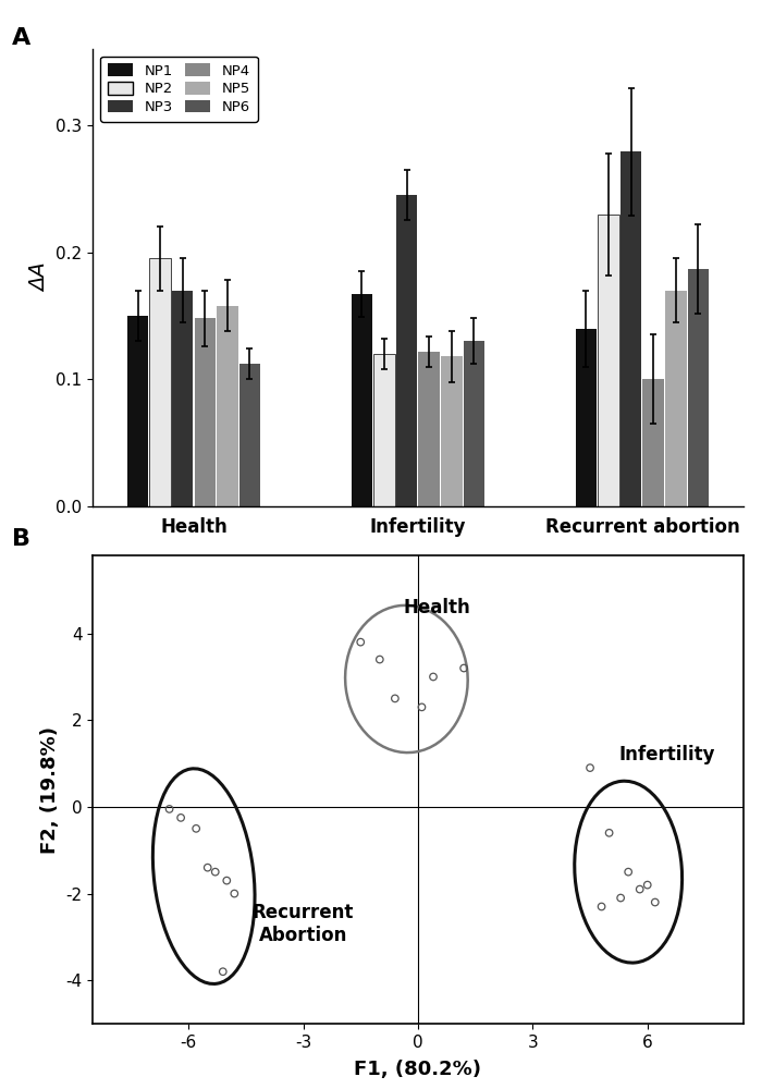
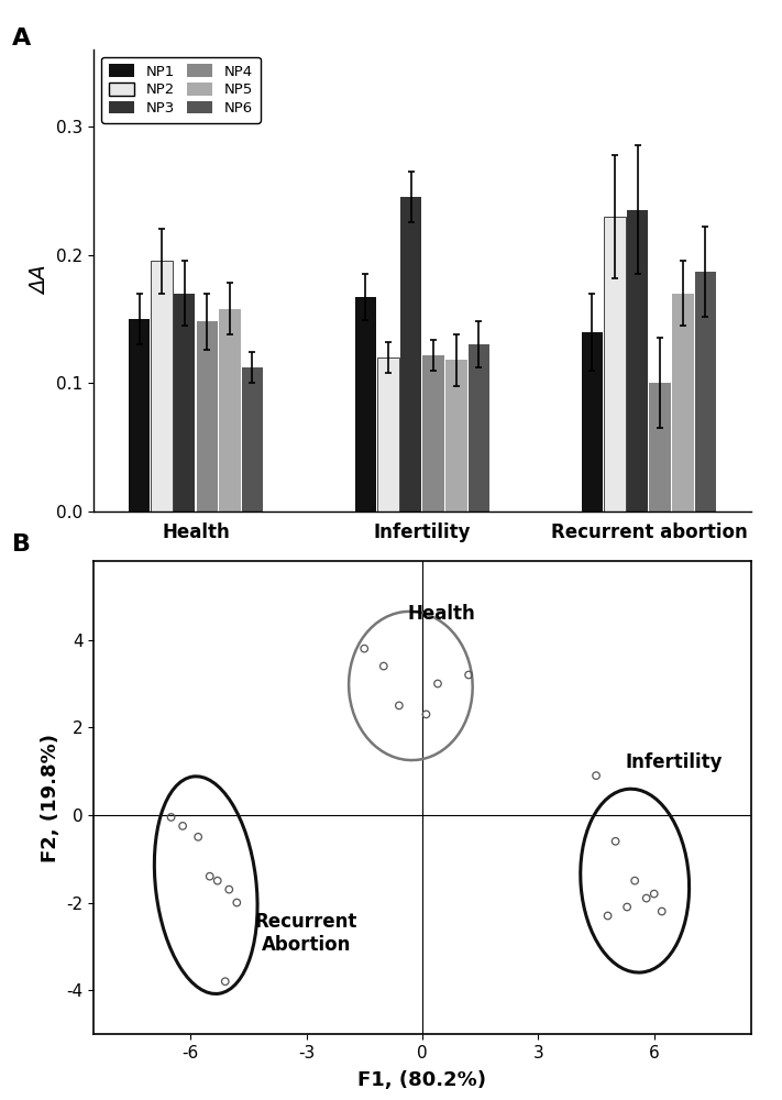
NP3/Recurrent abortion: 0.279 -> 0.235
